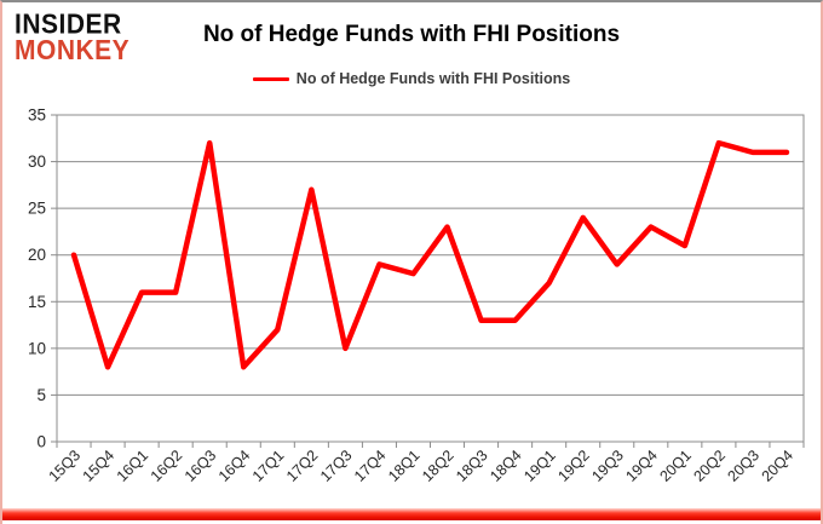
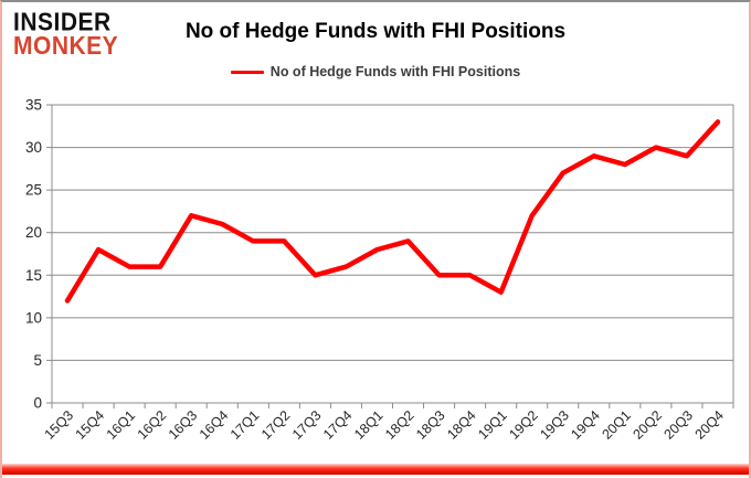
15Q3: 20 -> 12
15Q4: 8 -> 18
16Q3: 32 -> 22
16Q4: 8 -> 21
17Q1: 12 -> 19
17Q2: 27 -> 19
17Q3: 10 -> 15
17Q4: 19 -> 16
18Q2: 23 -> 19
18Q3: 13 -> 15
18Q4: 13 -> 15
19Q1: 17 -> 13
19Q2: 24 -> 22
19Q3: 19 -> 27
19Q4: 23 -> 29
20Q1: 21 -> 28
20Q2: 32 -> 30
20Q3: 31 -> 29
20Q4: 31 -> 33
